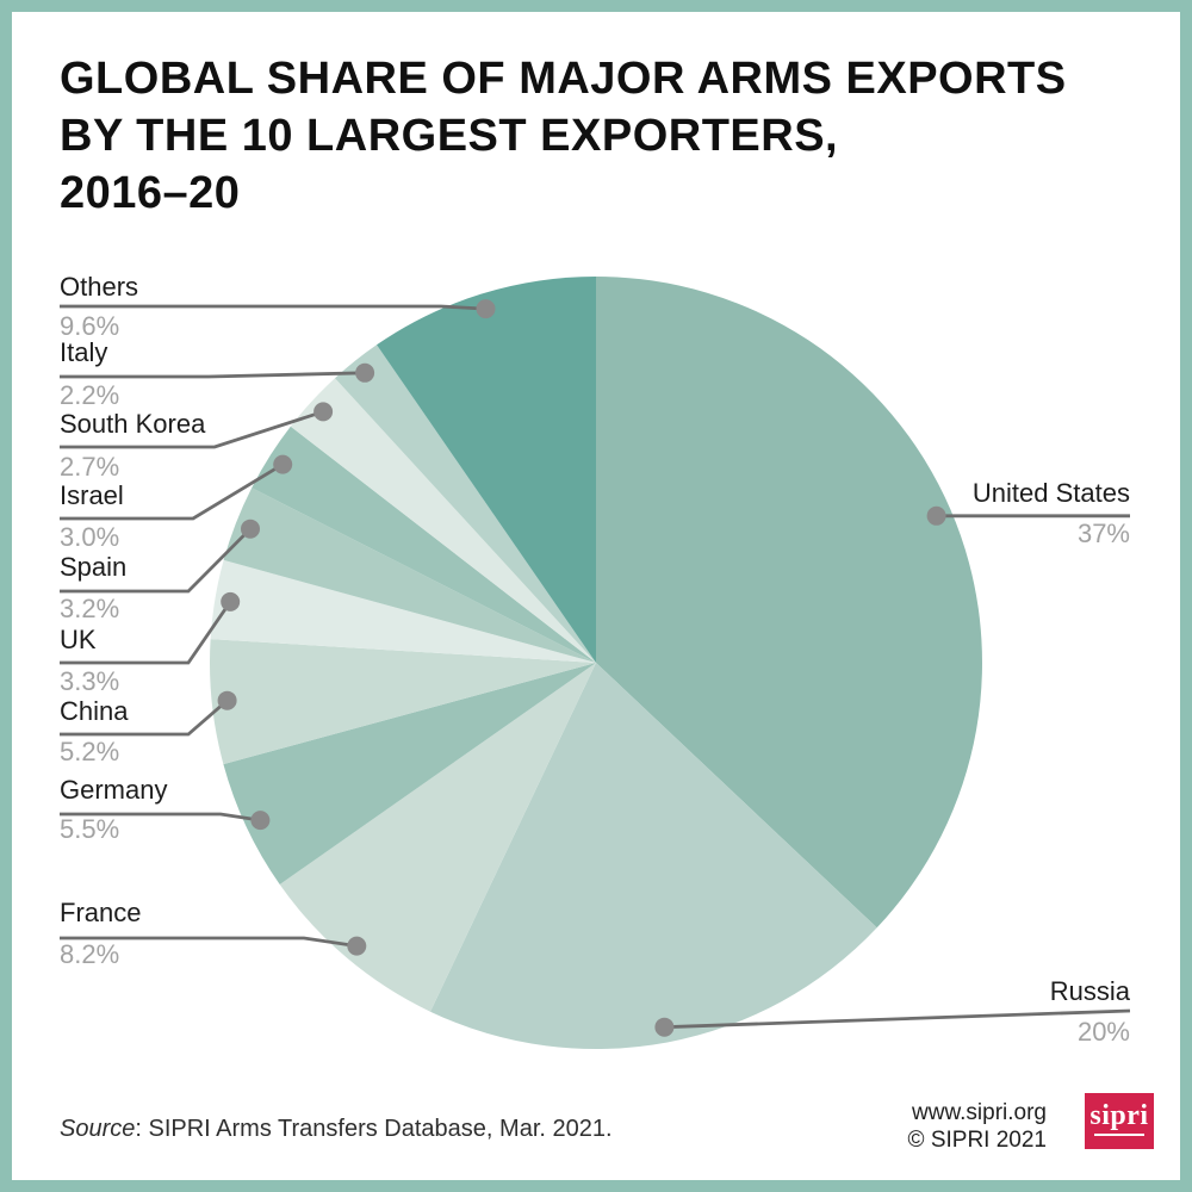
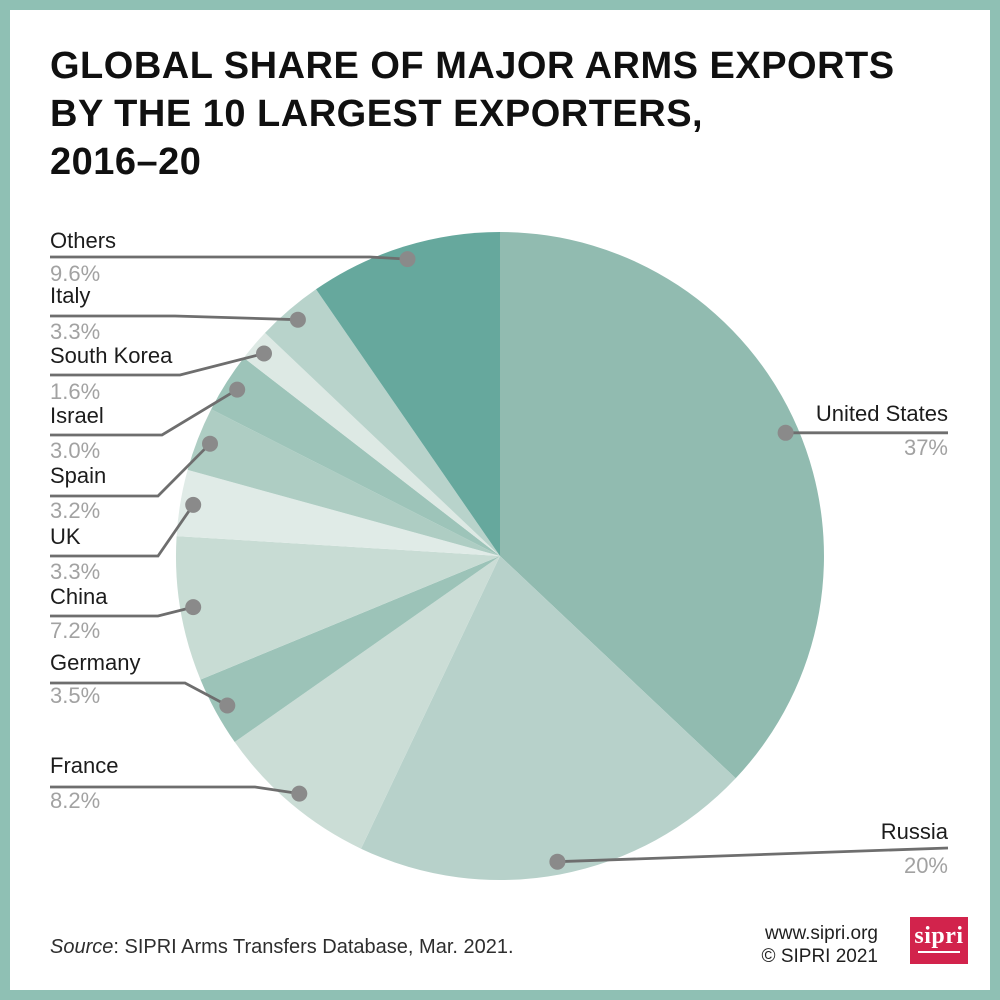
Germany: 5.5% -> 3.5%
China: 5.2% -> 7.2%
South Korea: 2.7% -> 1.6%
Italy: 2.2% -> 3.3%
